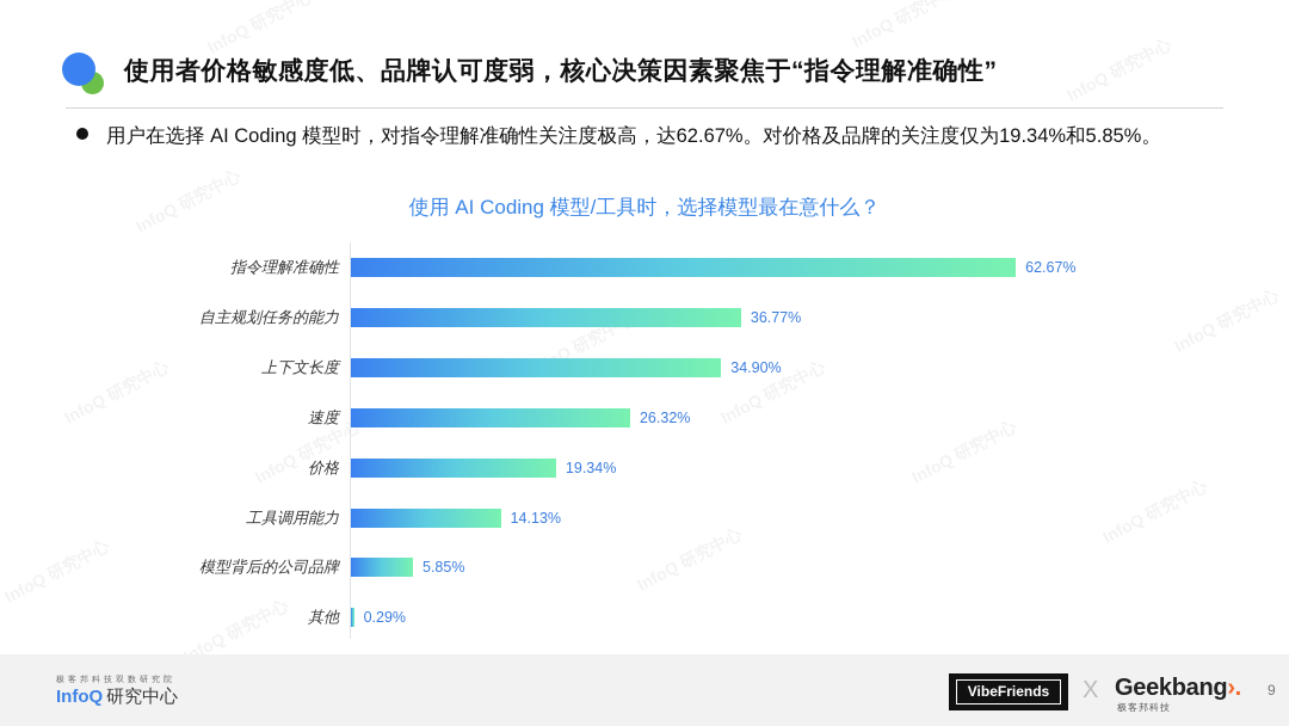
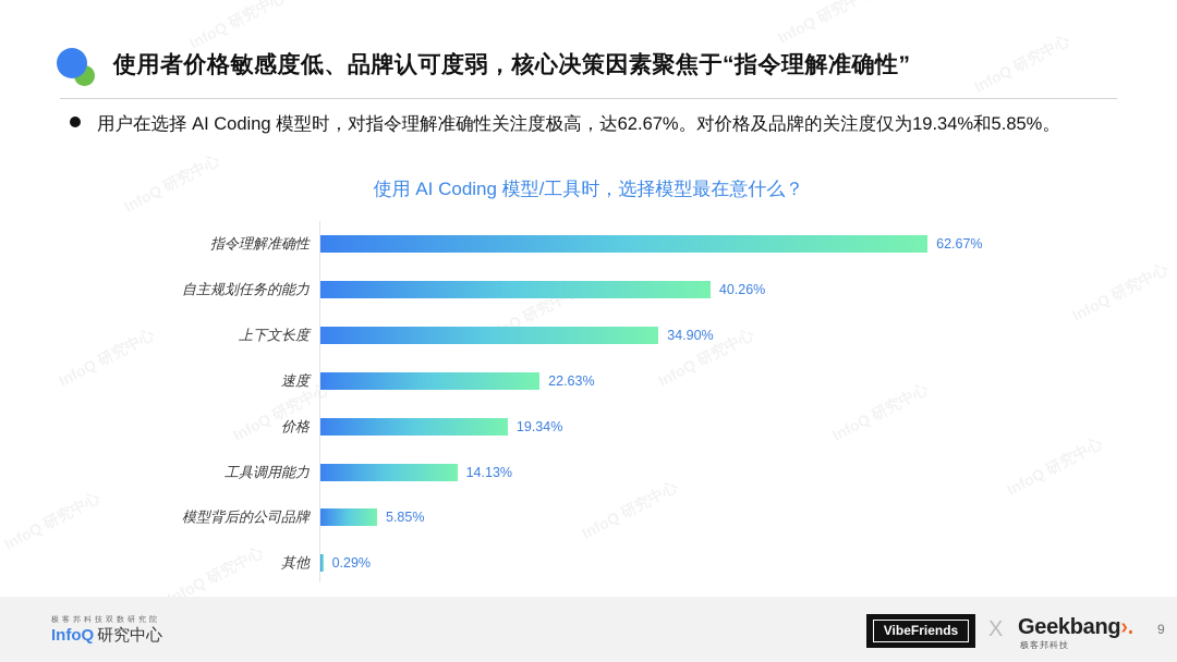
自主规划任务的能力: 36.77% -> 40.26%
速度: 26.32% -> 22.63%
